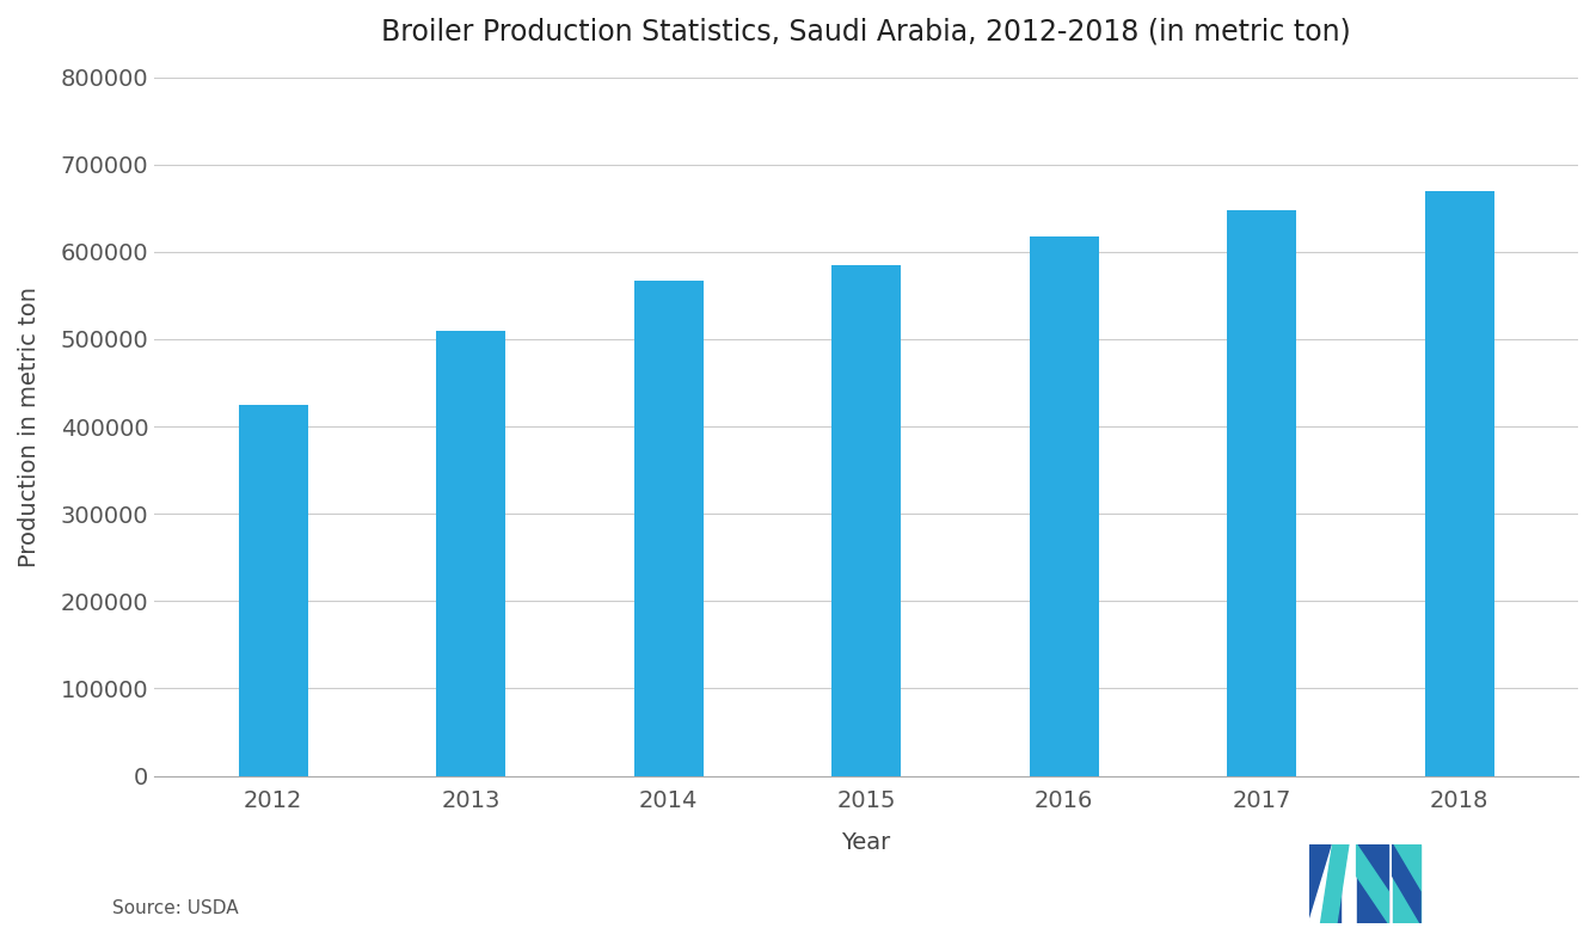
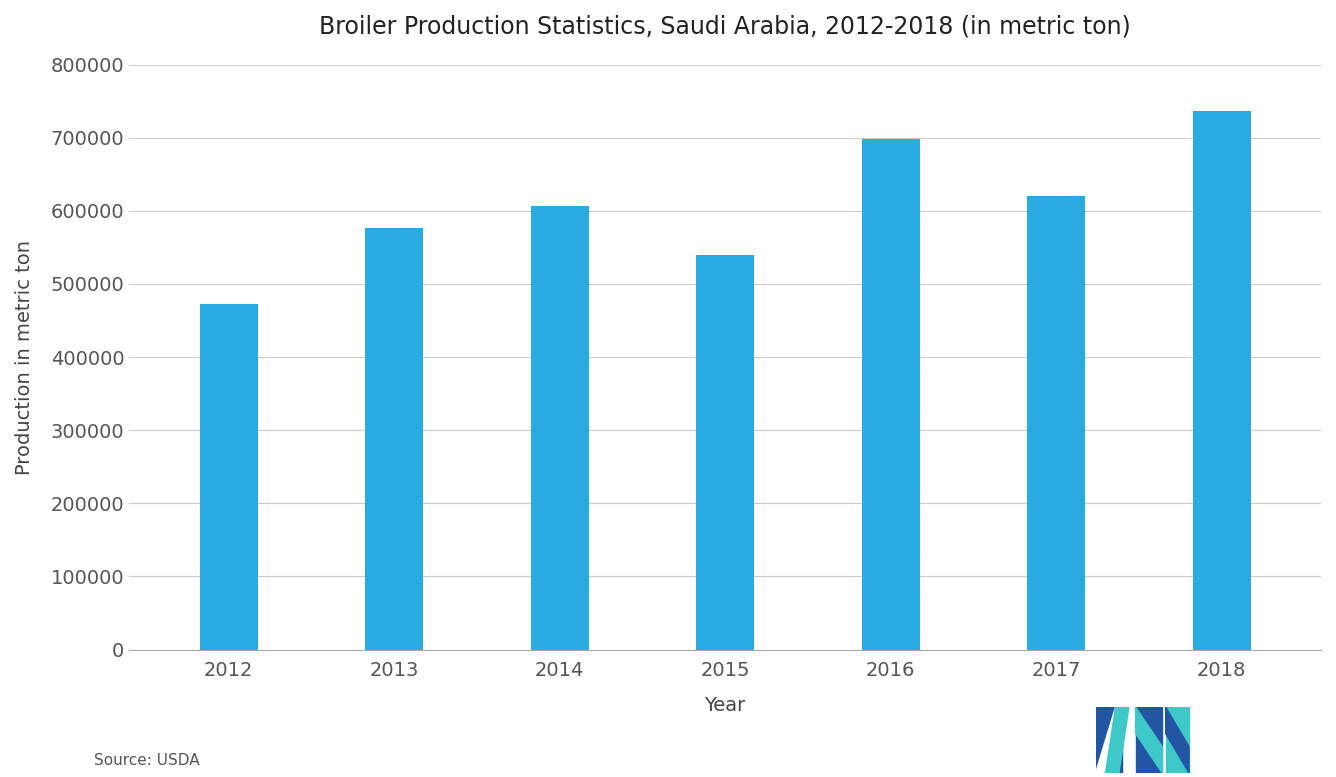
2012: 425000 -> 472000
2013: 510000 -> 576000
2014: 567000 -> 606000
2015: 585000 -> 540000
2016: 618000 -> 698000
2017: 648000 -> 620000
2018: 670000 -> 736000
